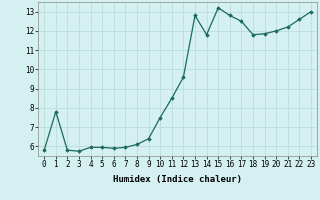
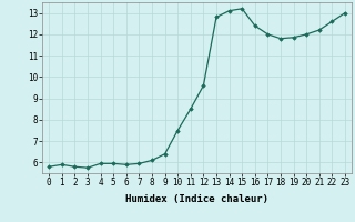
1: 7.8 -> 5.9
14: 11.8 -> 13.1
16: 12.8 -> 12.4
17: 12.5 -> 12.0
